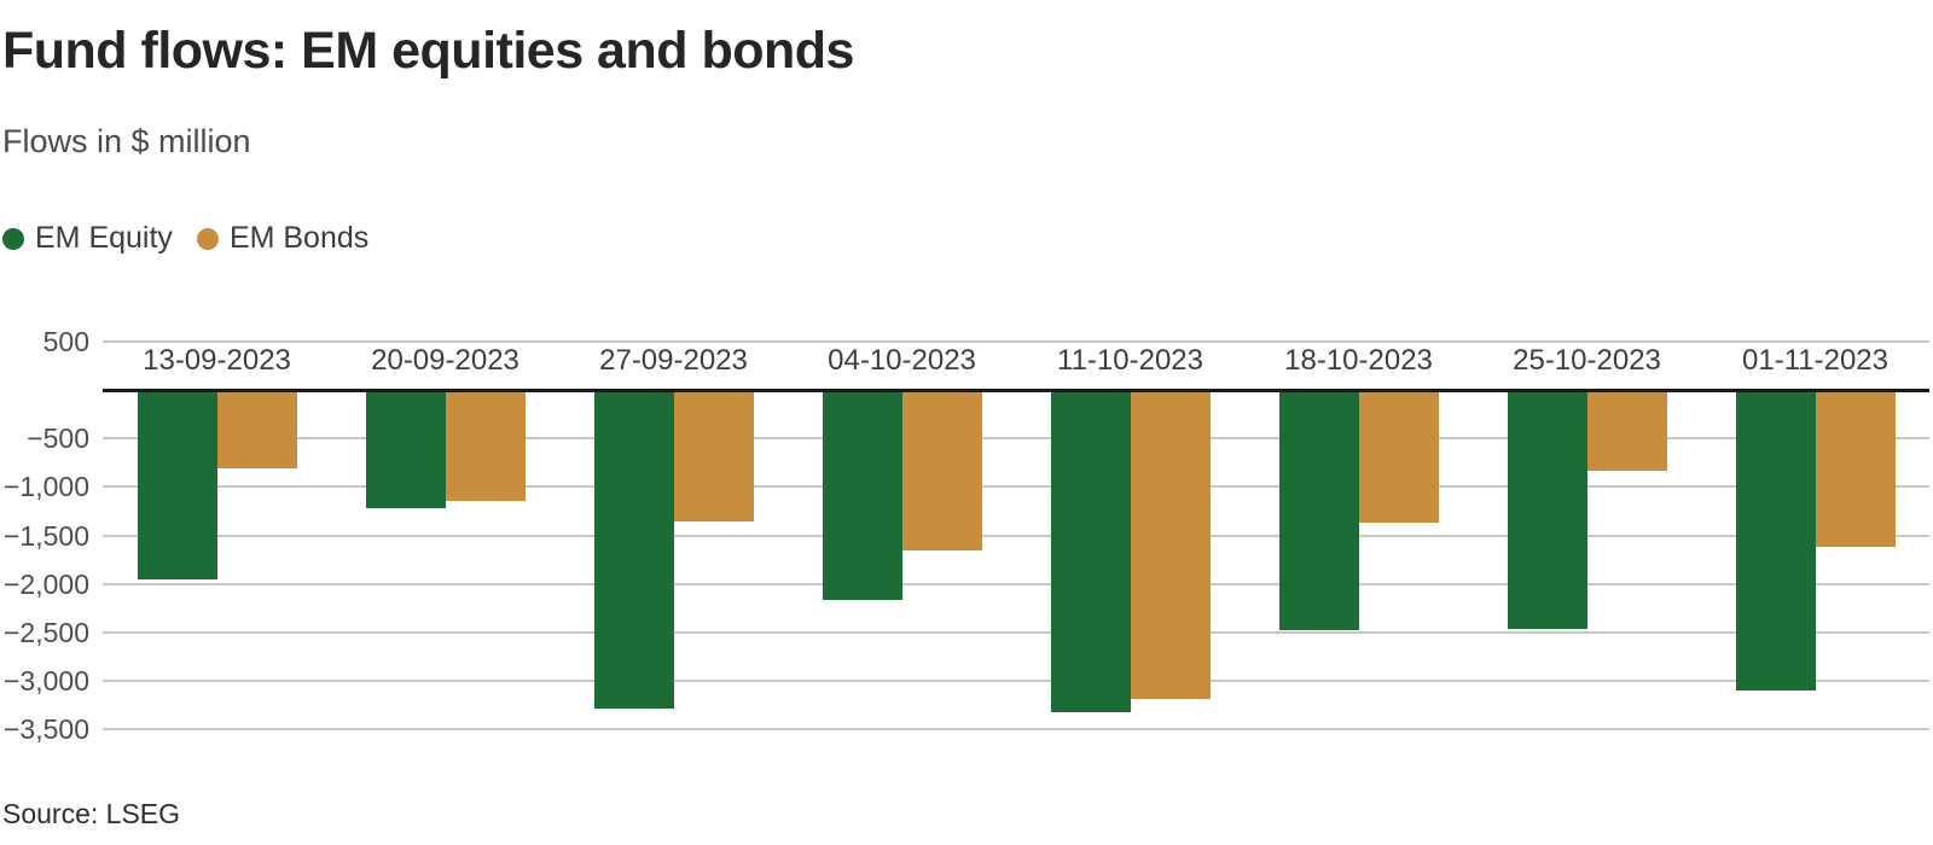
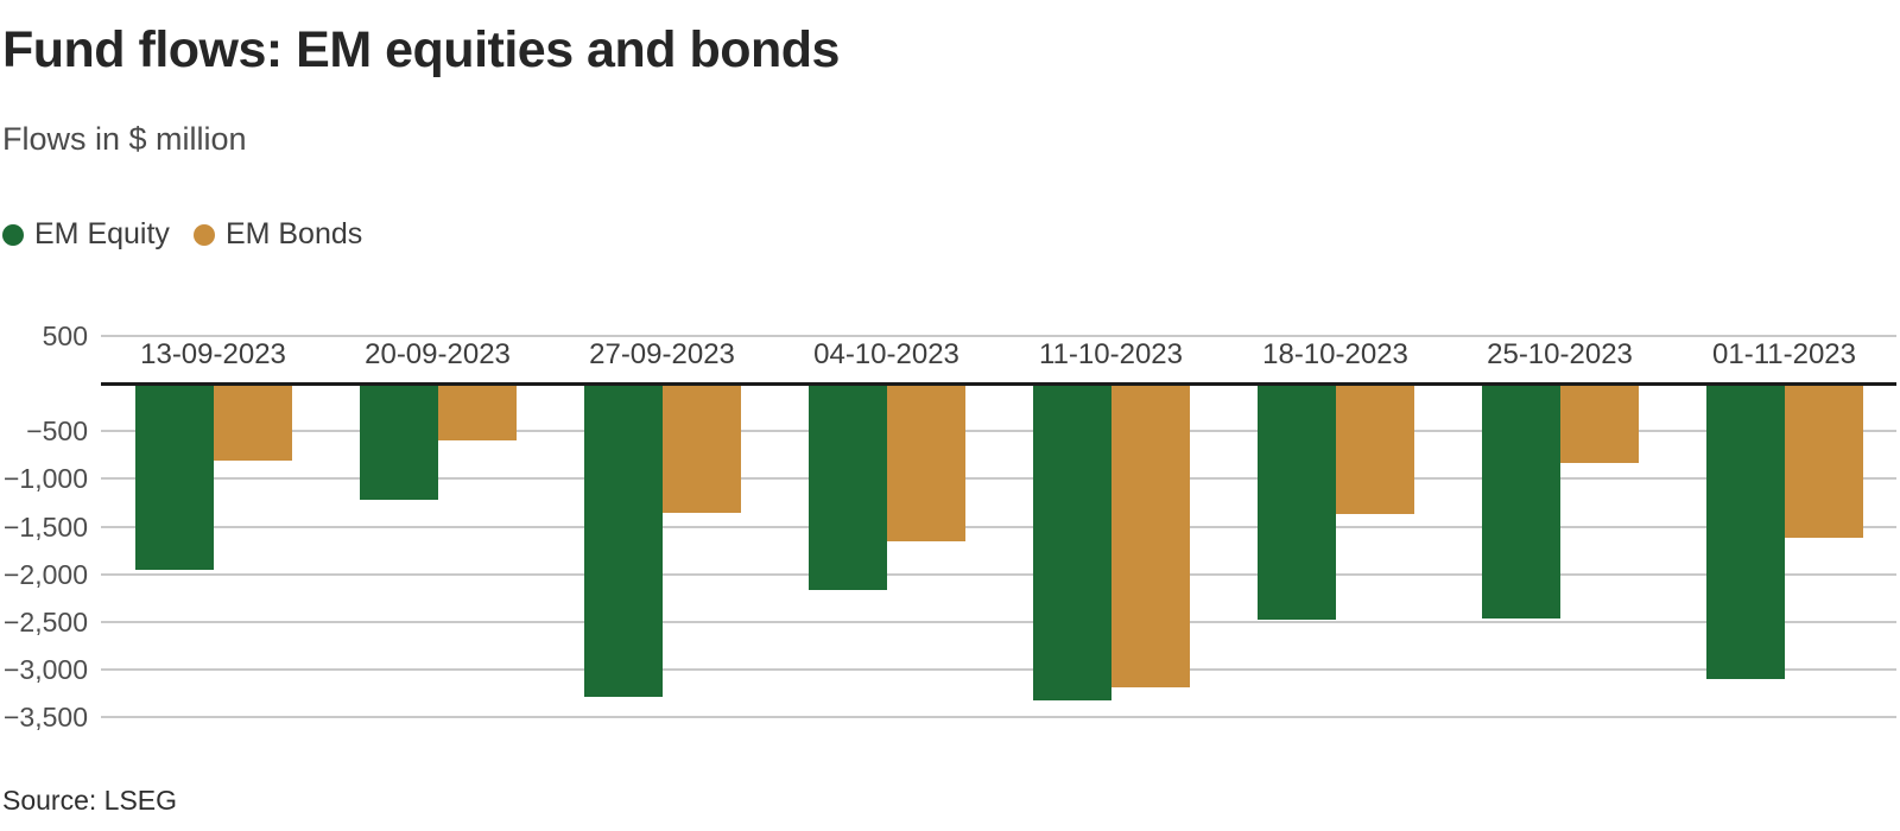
EM Bonds/20-09-2023: -1100 -> -600
